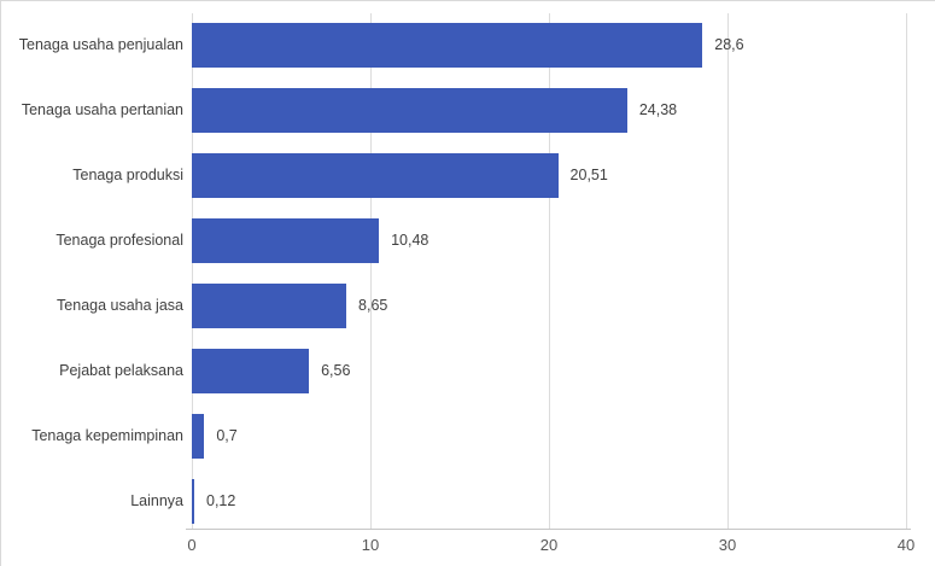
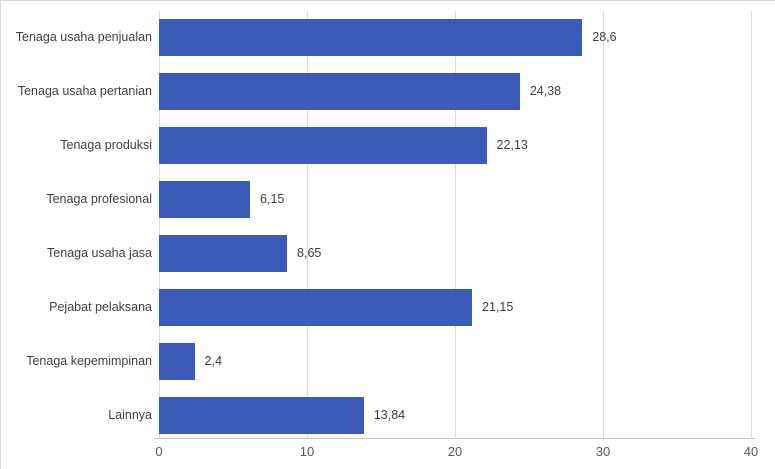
Tenaga produksi: 20,51 -> 22,13
Tenaga profesional: 10,48 -> 6,15
Pejabat pelaksana: 6,56 -> 21,15
Tenaga kepemimpinan: 0,7 -> 2,4
Lainnya: 0,12 -> 13,84
